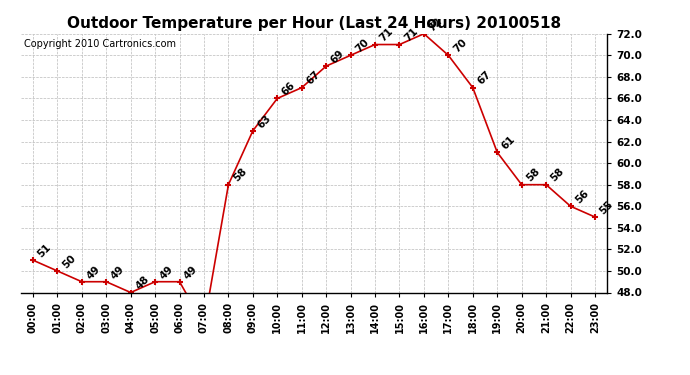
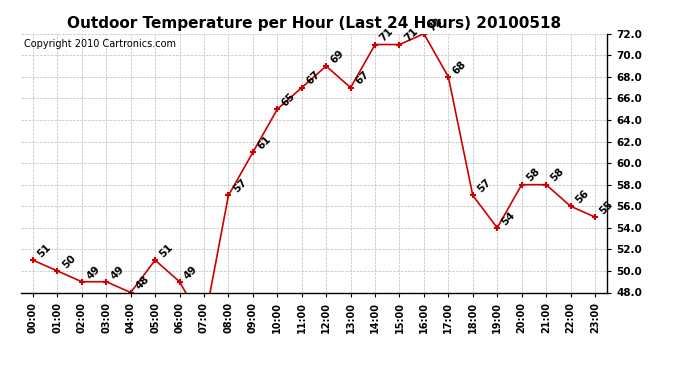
05:00: 49 -> 51
08:00: 58 -> 57
09:00: 63 -> 61
10:00: 66 -> 65
13:00: 70 -> 67
17:00: 70 -> 68
18:00: 67 -> 57
19:00: 61 -> 54
